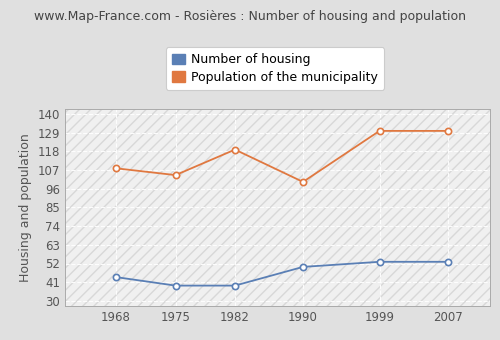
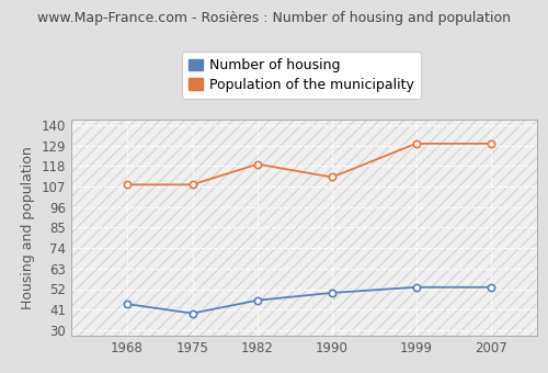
Population of the municipality/1975: 104 -> 108
Number of housing/1982: 39 -> 46
Population of the municipality/1990: 100 -> 112
